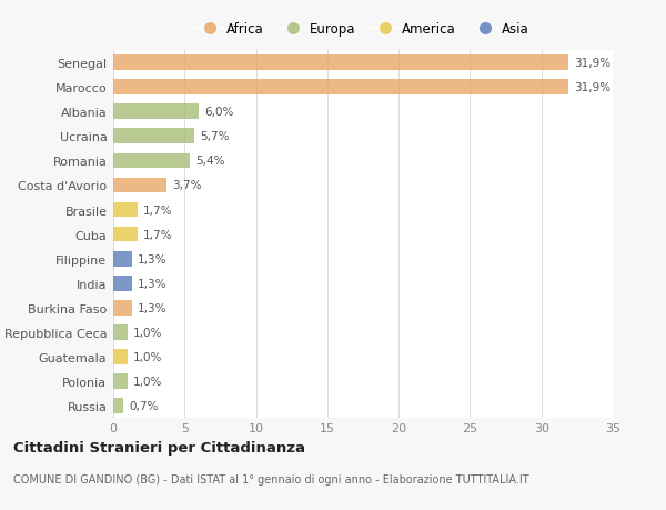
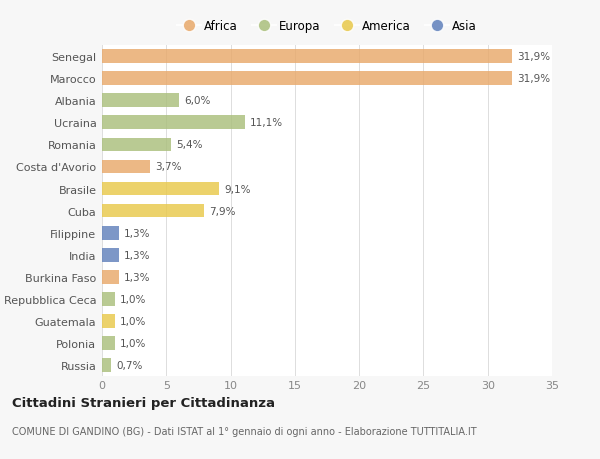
Ucraina: 5,7% -> 11,1%
Brasile: 1,7% -> 9,1%
Cuba: 1,7% -> 7,9%
